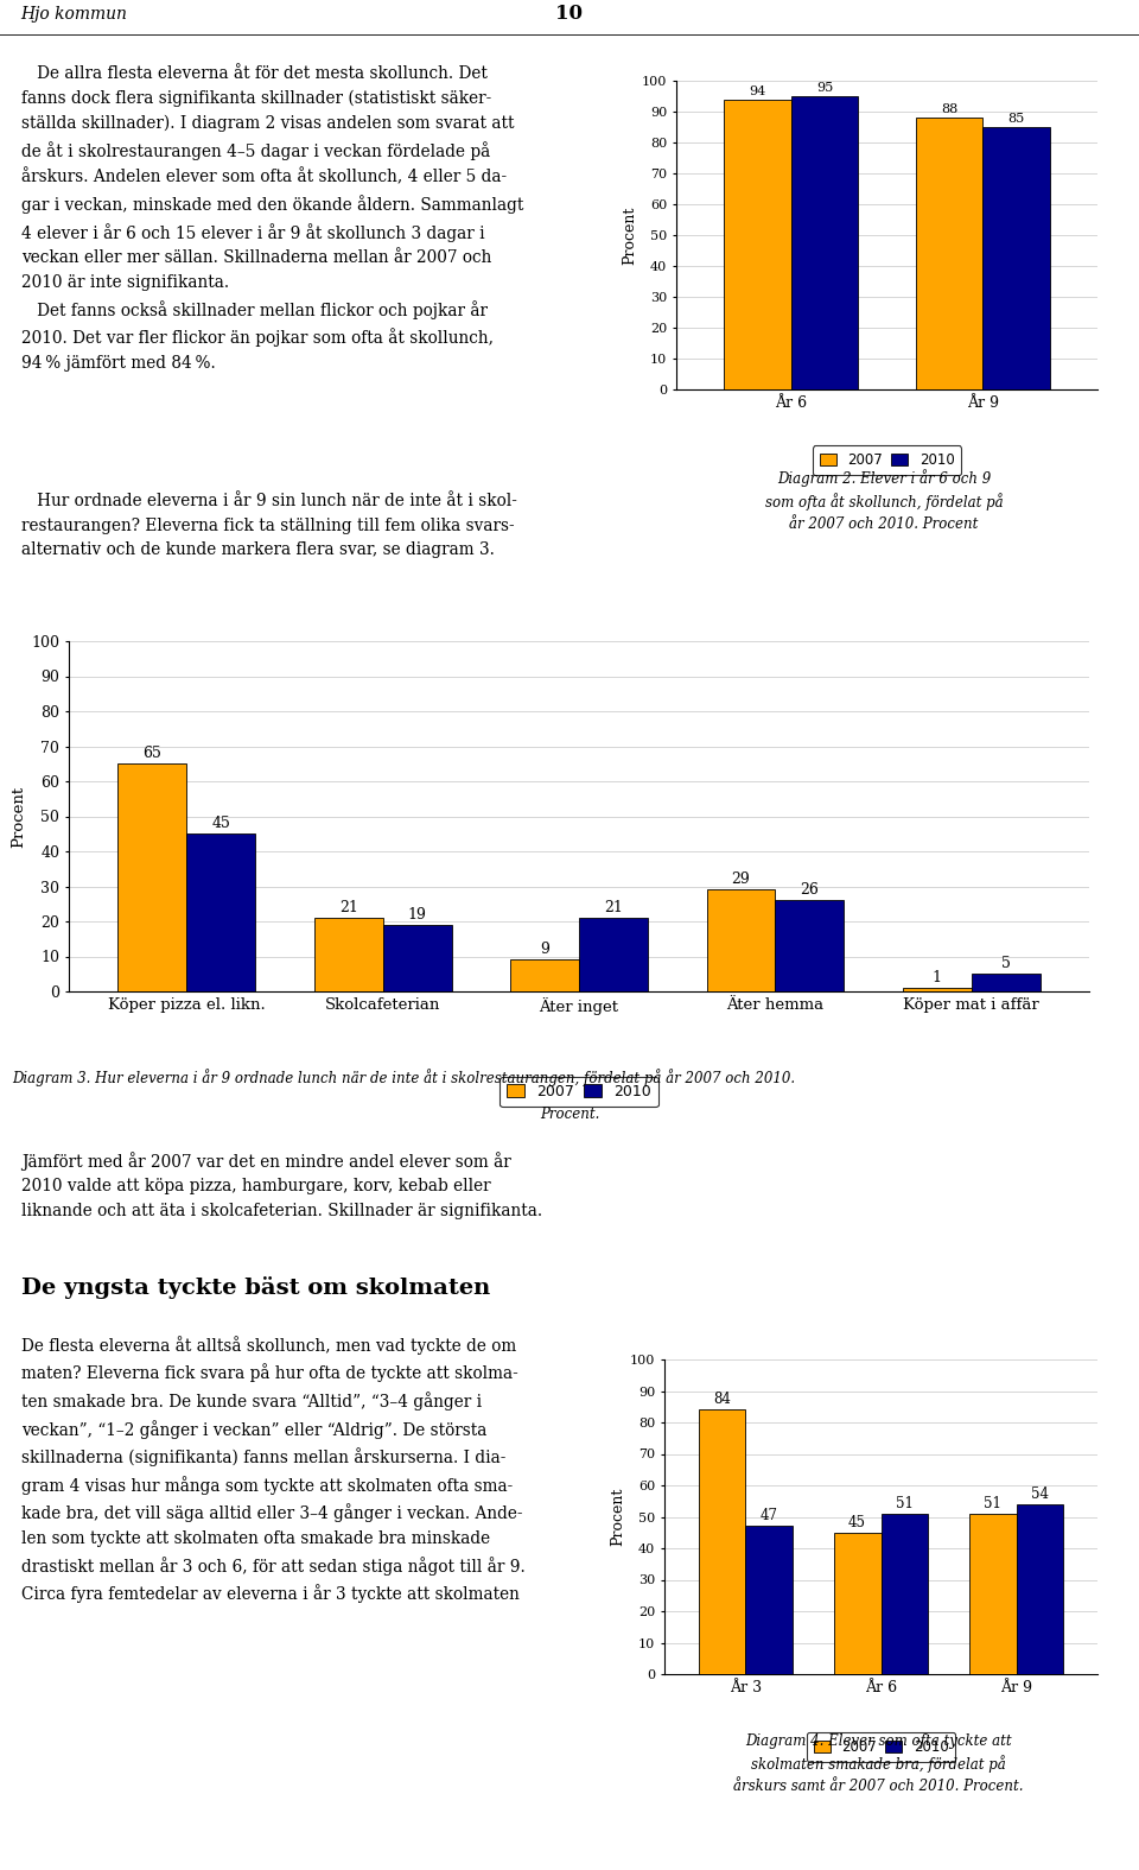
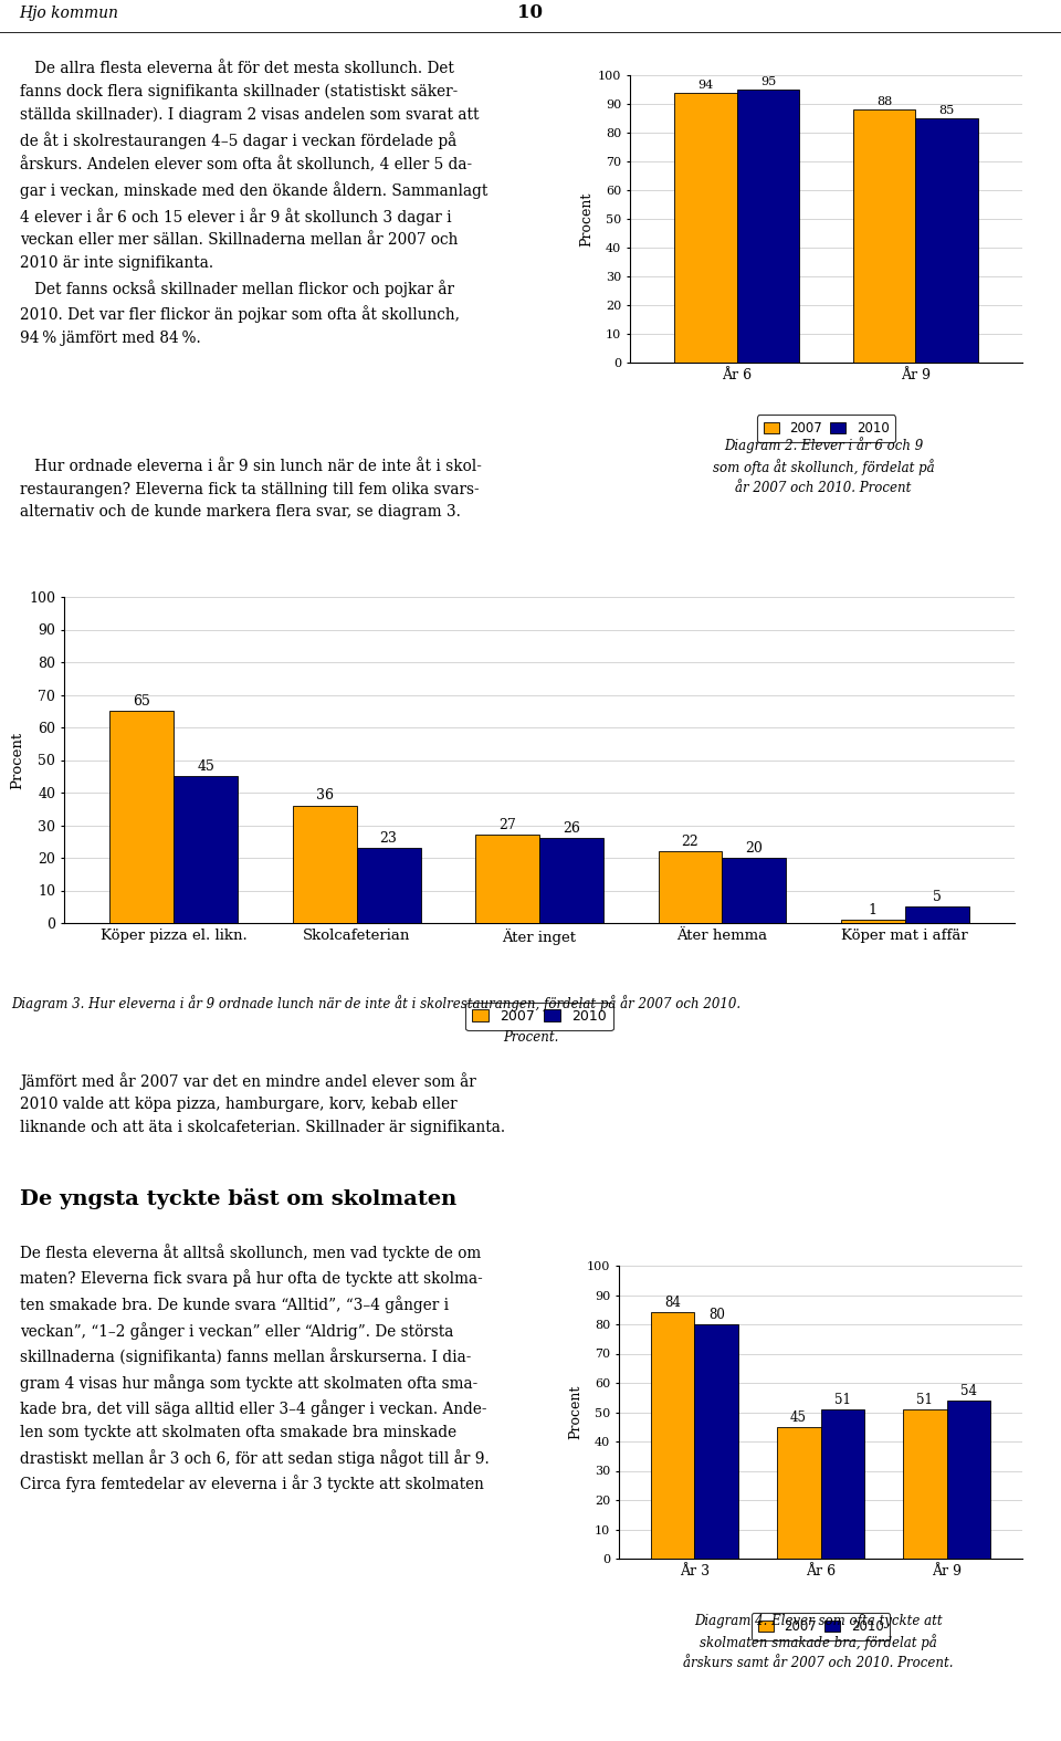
2007/Skolcafeterian: 21 -> 36
2010/Skolcafeterian: 19 -> 23
2007/Äter inget: 9 -> 27
2010/Äter inget: 21 -> 26
2007/Äter hemma: 29 -> 22
2010/Äter hemma: 26 -> 20
2010/År 3: 47 -> 80
